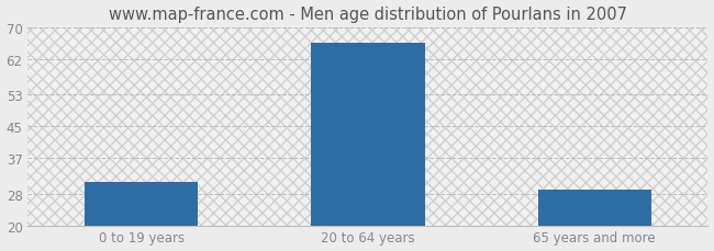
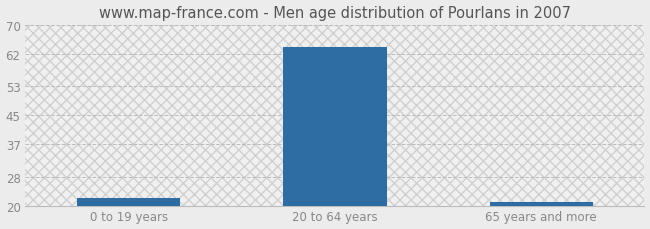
0 to 19 years: 31 -> 22
20 to 64 years: 66 -> 64
65 years and more: 29 -> 21
